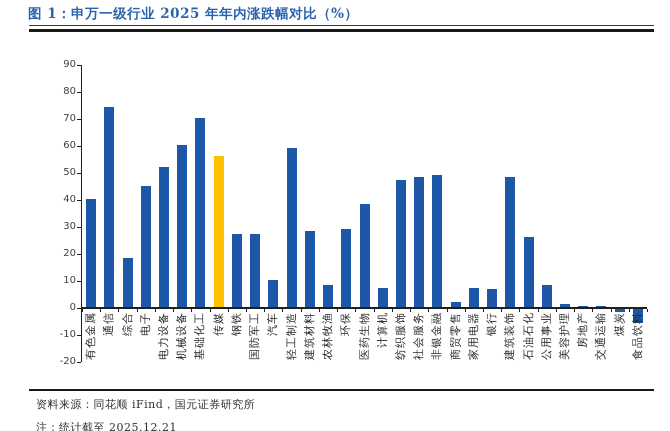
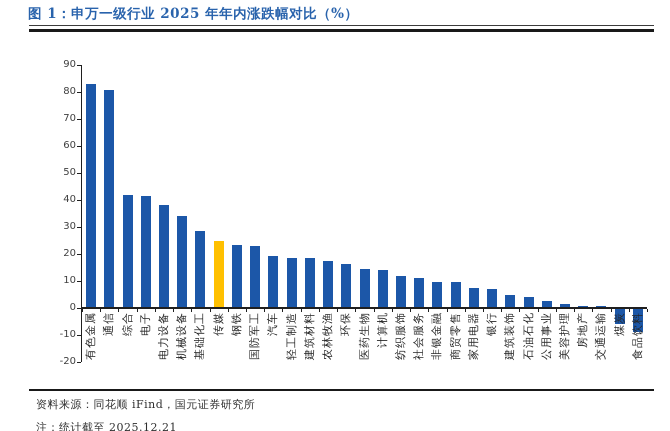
有色金属: 40 -> 82
通信: 74 -> 80
综合: 18 -> 41
电子: 45 -> 41
电力设备: 52 -> 38
机械设备: 60 -> 34
基础化工: 70 -> 28
传媒: 56 -> 24
钢铁: 27 -> 23
国防军工: 27 -> 22
汽车: 10 -> 19
轻工制造: 59 -> 18
建筑材料: 28 -> 18
农林牧渔: 8 -> 17
环保: 29 -> 16
医药生物: 38 -> 14
计算机: 7 -> 14
纺织服饰: 47 -> 11
社会服务: 48 -> 11
非银金融: 49 -> 9
商贸零售: 2 -> 9
建筑装饰: 48 -> 4
石油石化: 26 -> 4
公用事业: 8 -> 2
煤炭: -1 -> -6
食品饮料: -5 -> -9
